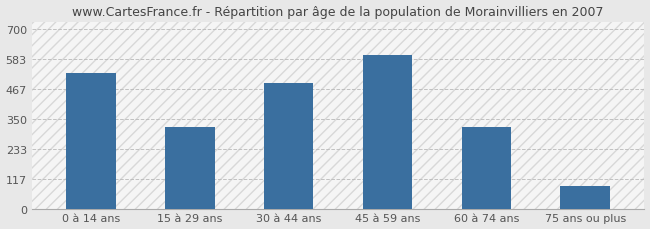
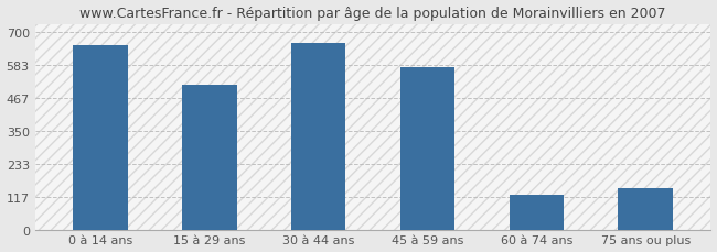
0 à 14 ans: 530 -> 655
15 à 29 ans: 320 -> 515
30 à 44 ans: 490 -> 660
45 à 59 ans: 600 -> 575
60 à 74 ans: 318 -> 125
75 ans ou plus: 90 -> 145
